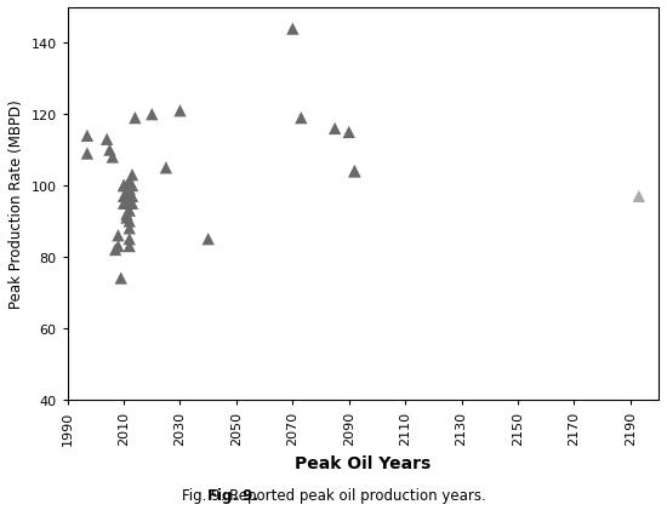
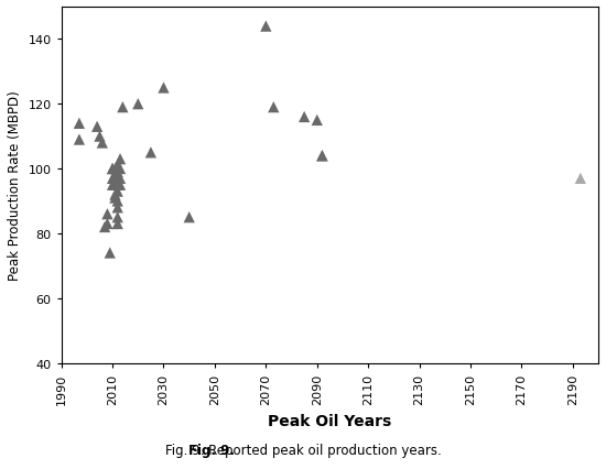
2030: 121 -> 125
